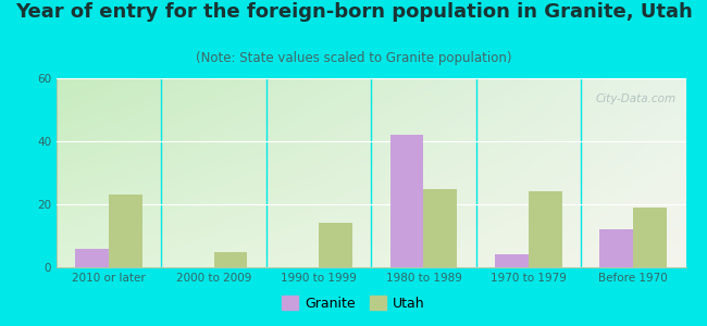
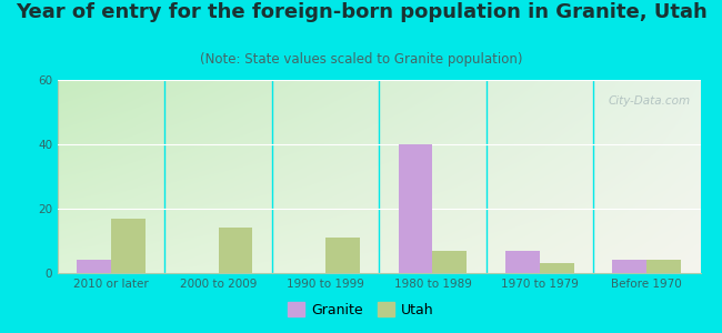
Granite/2010 or later: 6 -> 4
Utah/2010 or later: 23 -> 17
Utah/2000 to 2009: 5 -> 14
Utah/1990 to 1999: 14 -> 11
Granite/1980 to 1989: 42 -> 40
Utah/1980 to 1989: 25 -> 7
Granite/1970 to 1979: 4 -> 7
Utah/1970 to 1979: 24 -> 3
Granite/Before 1970: 12 -> 4
Utah/Before 1970: 19 -> 4
